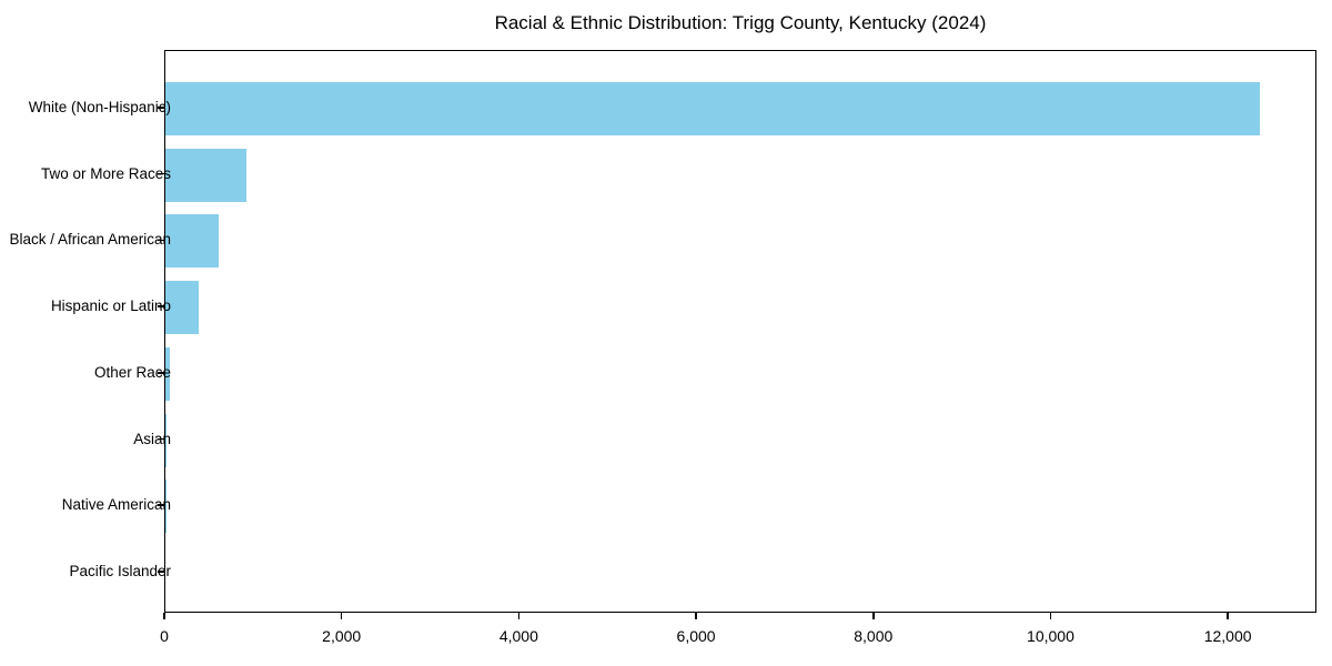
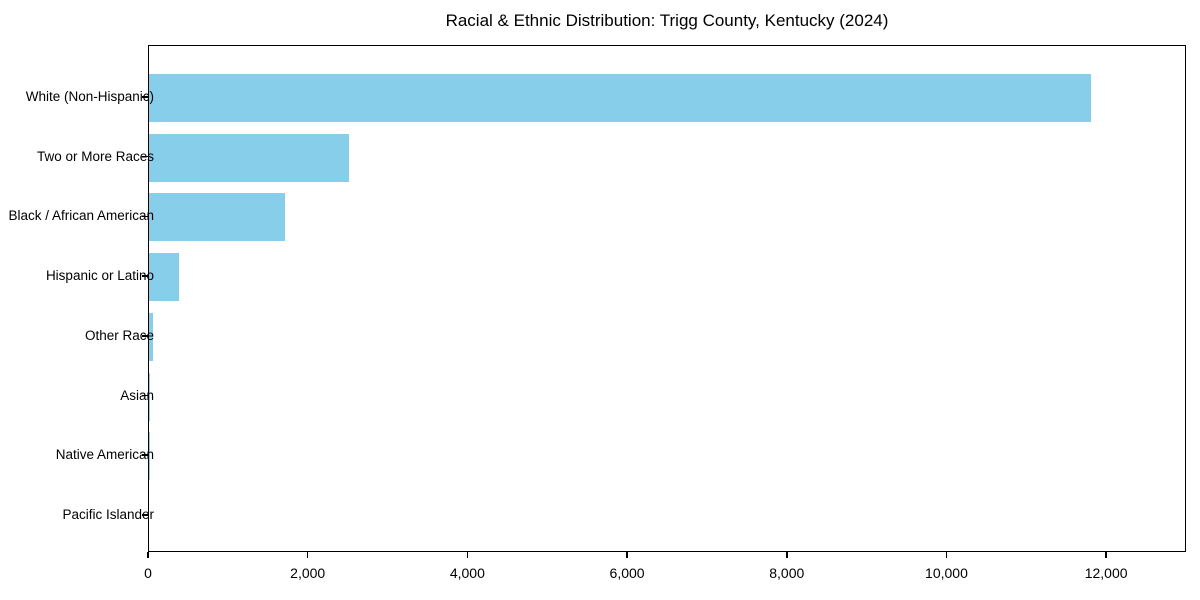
White (Non-Hispanic): 12400 -> 11800
Two or More Races: 900 -> 2500
Black / African American: 600 -> 1700
